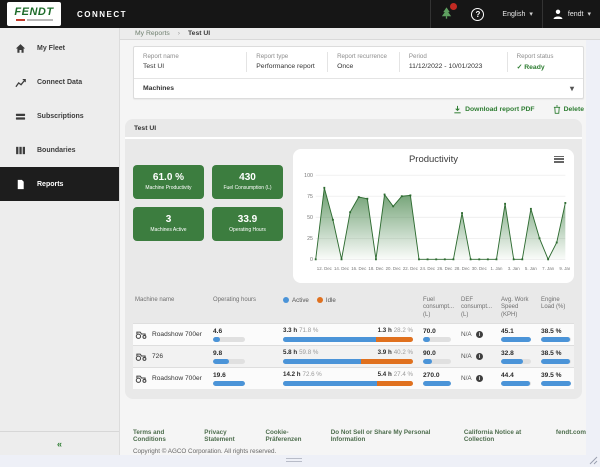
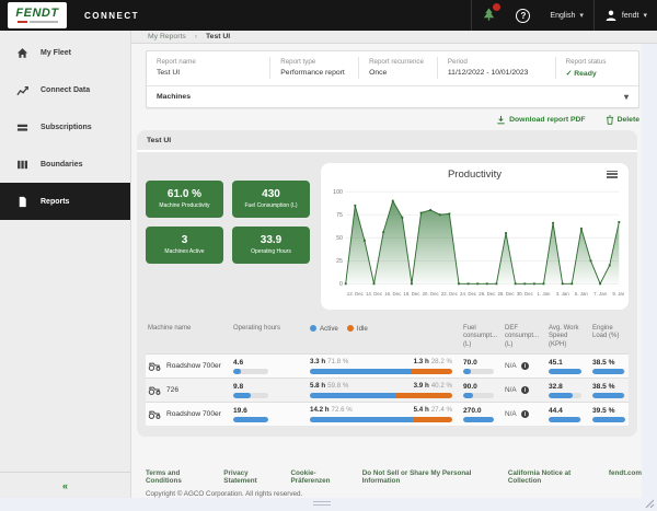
16. Dec: 70 -> 90
20. Dec: 60 -> 80
